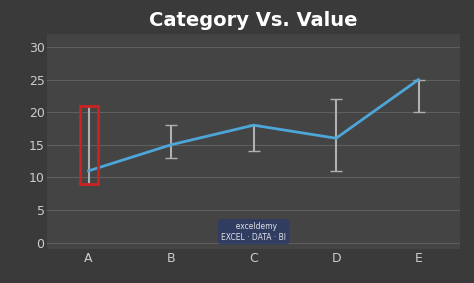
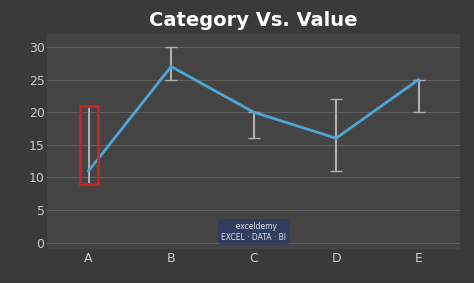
B: 15 -> 27
C: 18 -> 20
